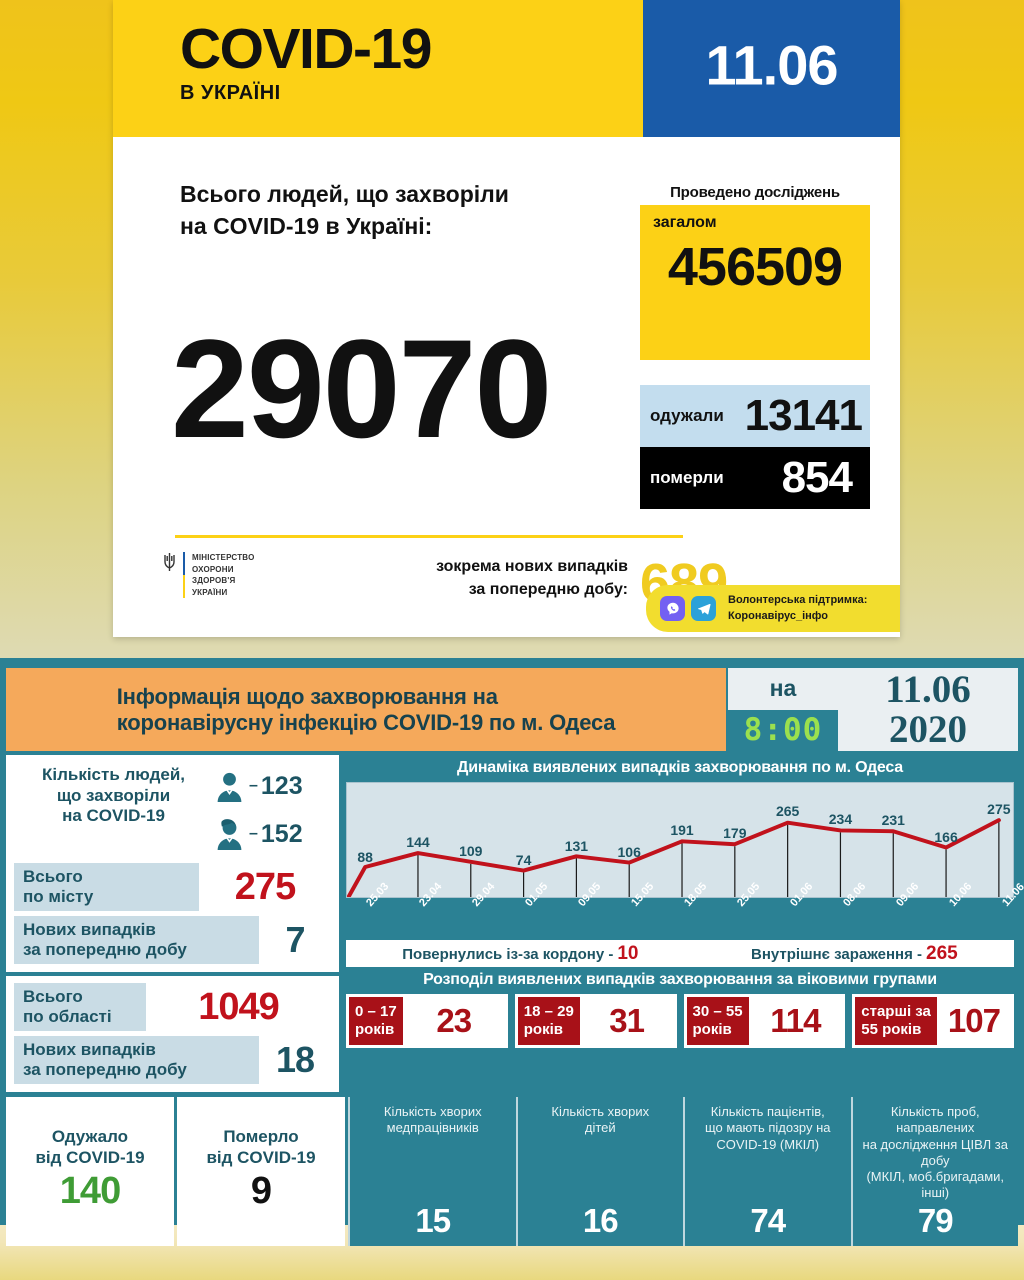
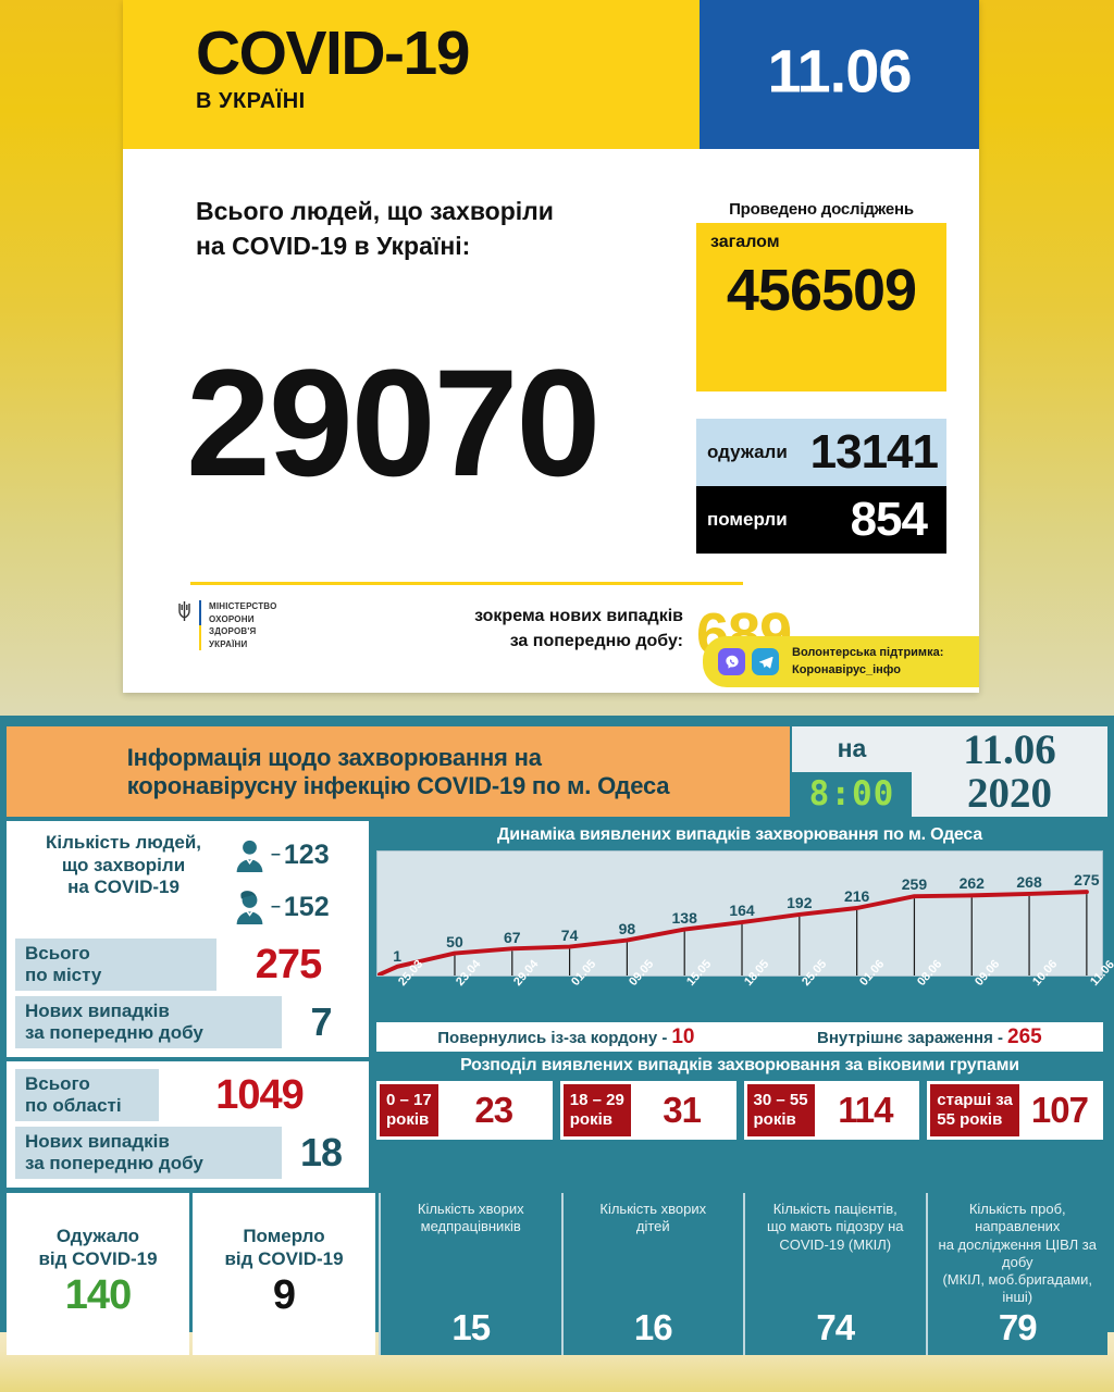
25.03: 88 -> 1
23.04: 144 -> 50
29.04: 109 -> 67
09.05: 131 -> 98
15.05: 106 -> 138
18.05: 191 -> 164
25.05: 179 -> 192
01.06: 265 -> 216
08.06: 234 -> 259
09.06: 231 -> 262
10.06: 166 -> 268
